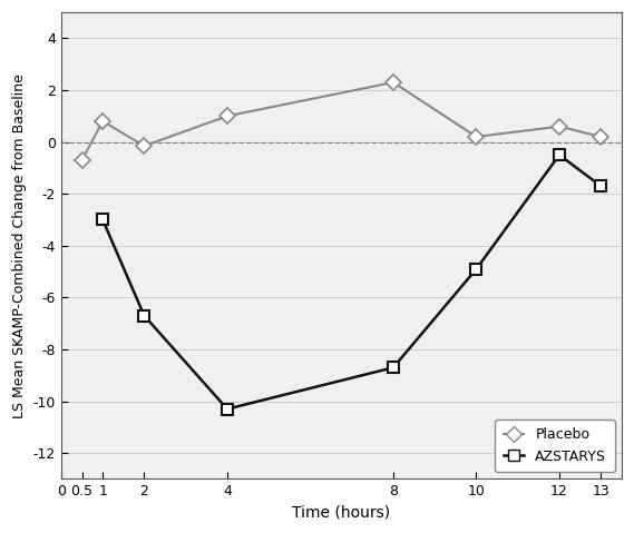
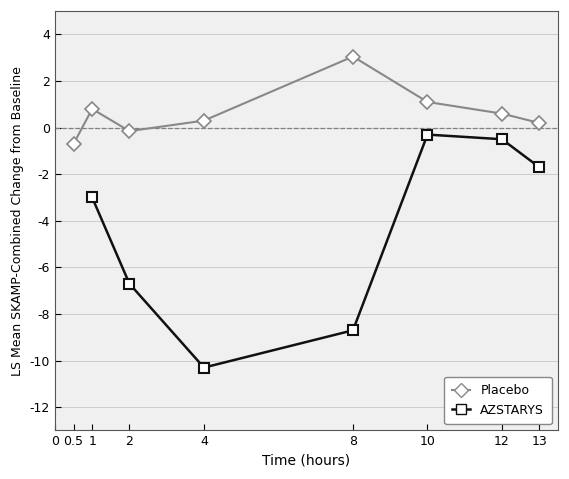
Placebo/4: 1.00 -> 0.30
Placebo/8: 2.30 -> 3.05
Placebo/10: 0.20 -> 1.10
AZSTARYS/10: -4.9 -> -0.3
